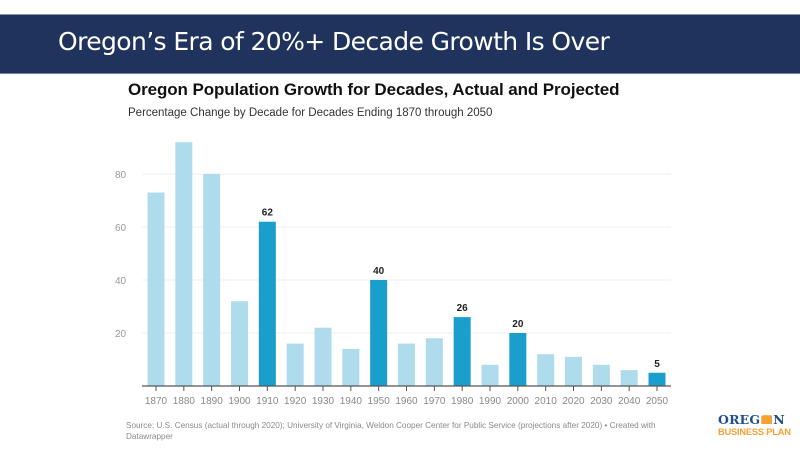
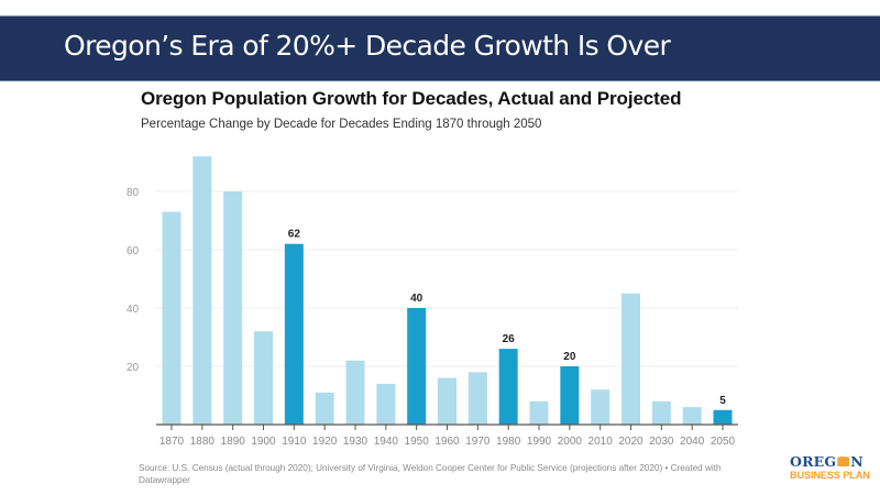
1920: 16 -> 11
2020: 11 -> 45
